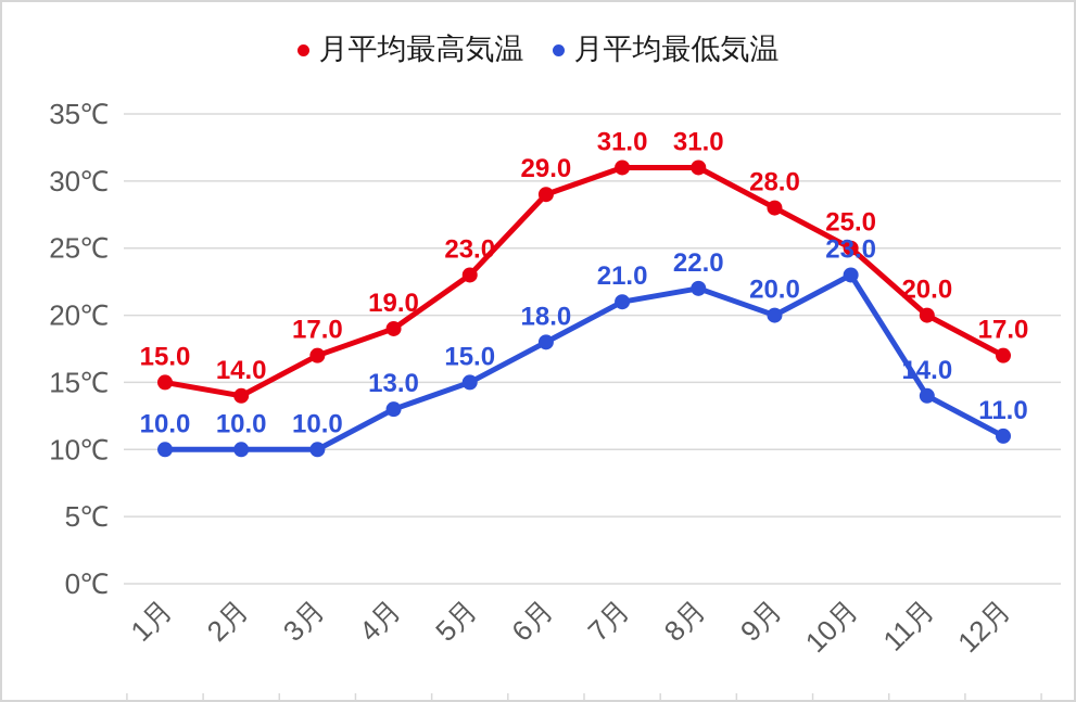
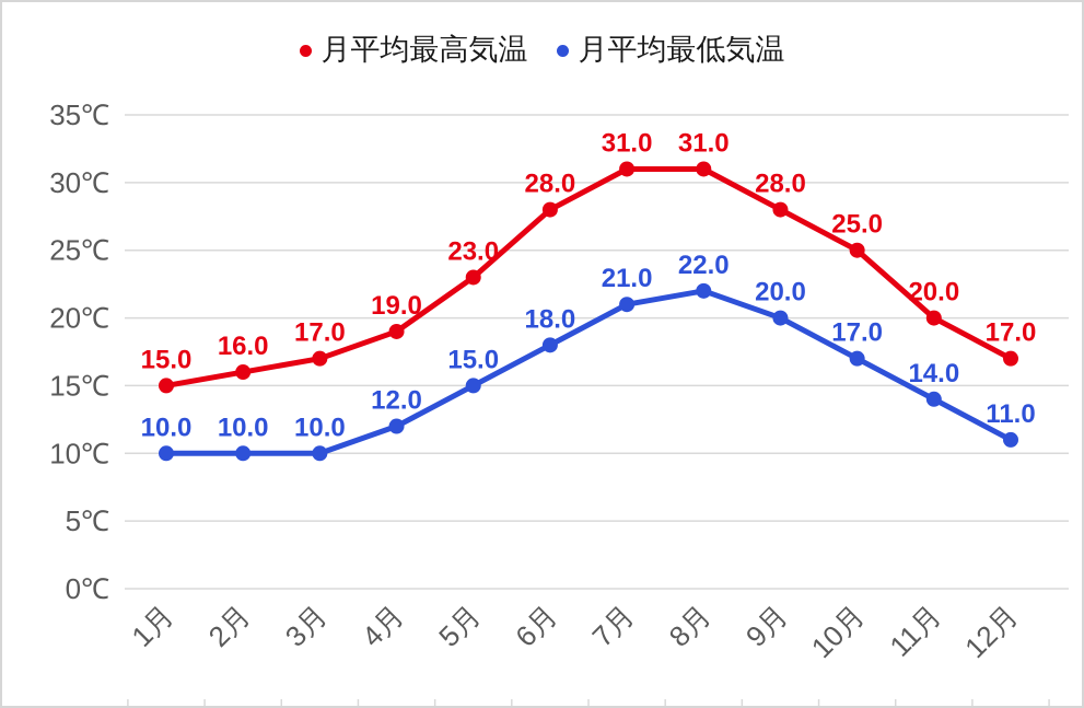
月平均最高気温/2月: 14.0 -> 16.0
月平均最低気温/4月: 13.0 -> 12.0
月平均最高気温/6月: 29.0 -> 28.0
月平均最低気温/10月: 23.0 -> 17.0
